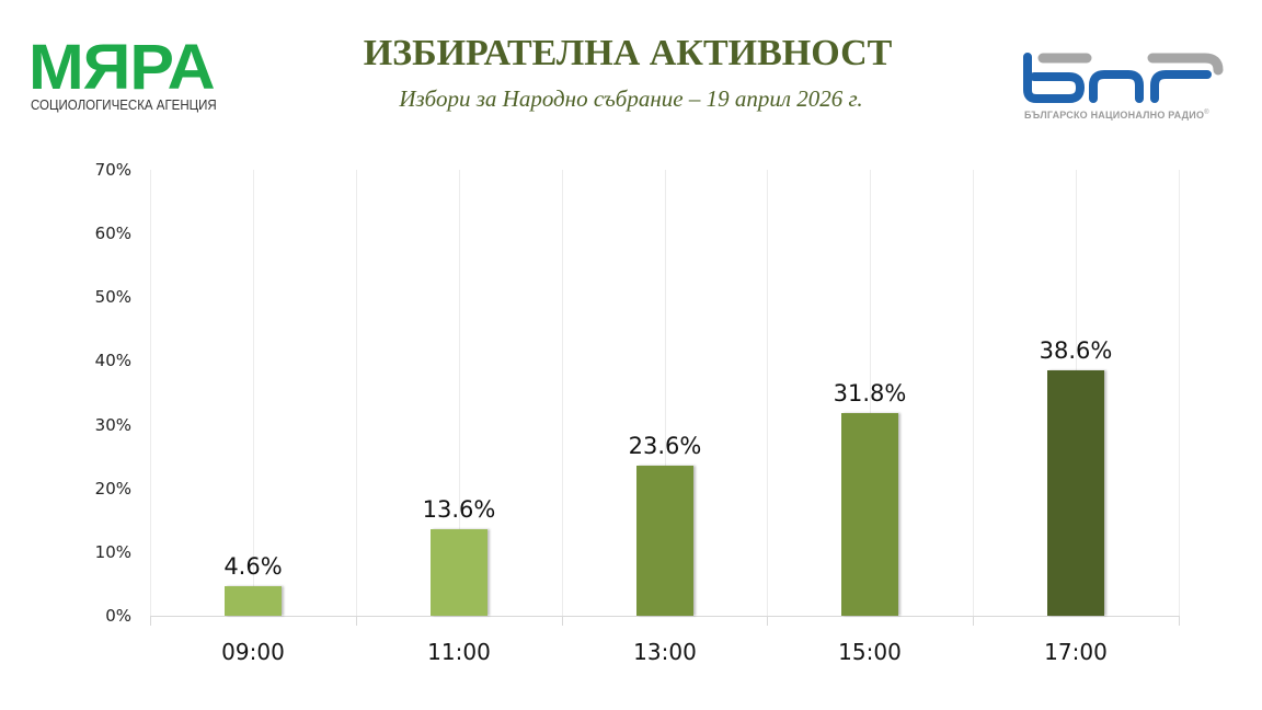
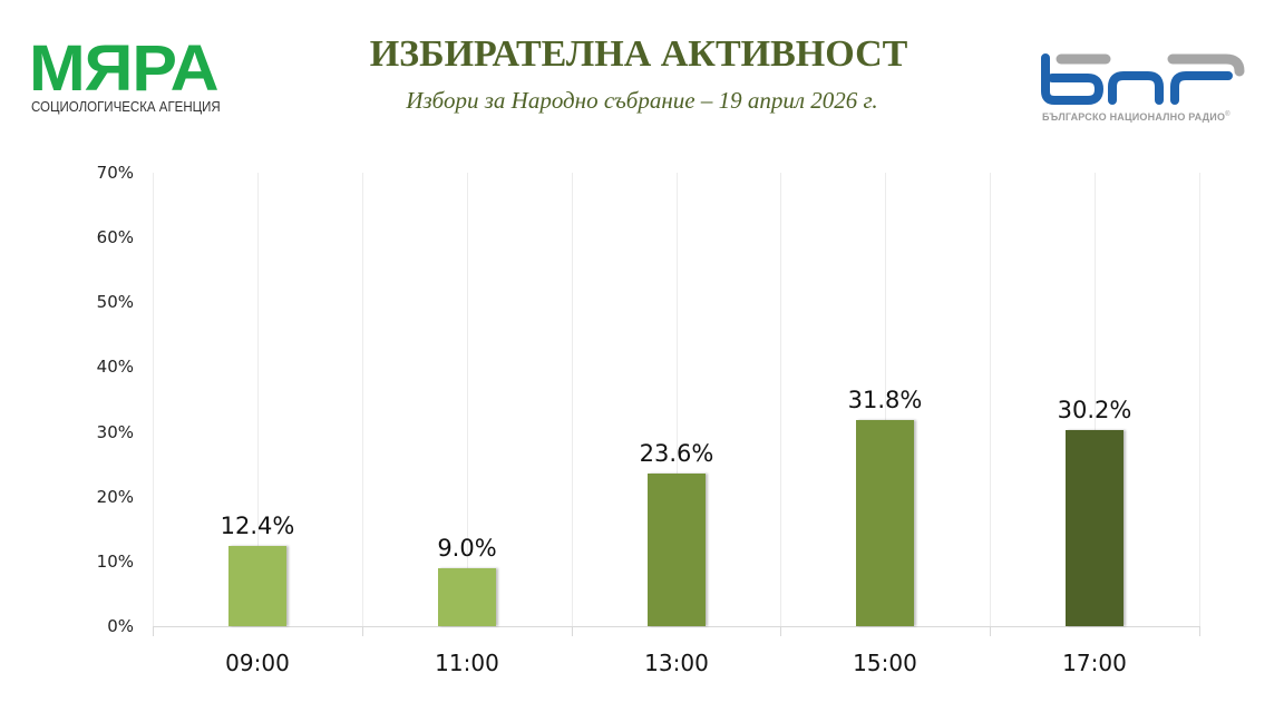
09:00: 4.6% -> 12.4%
11:00: 13.6% -> 9.0%
17:00: 38.6% -> 30.2%
